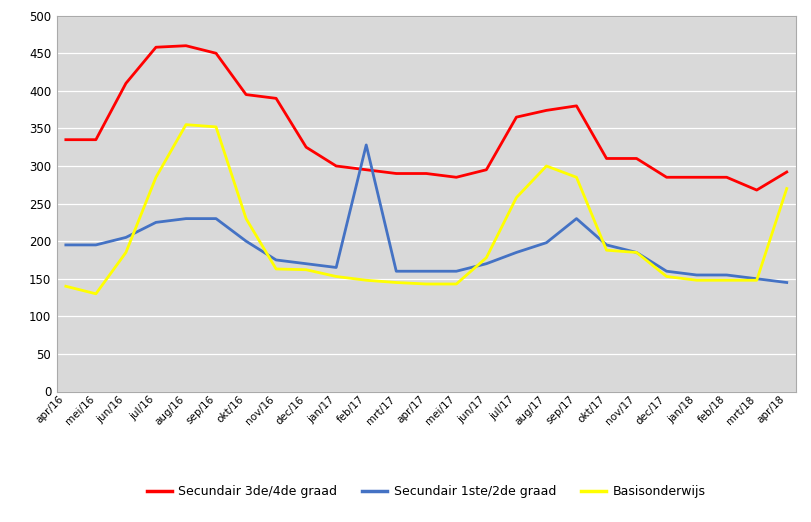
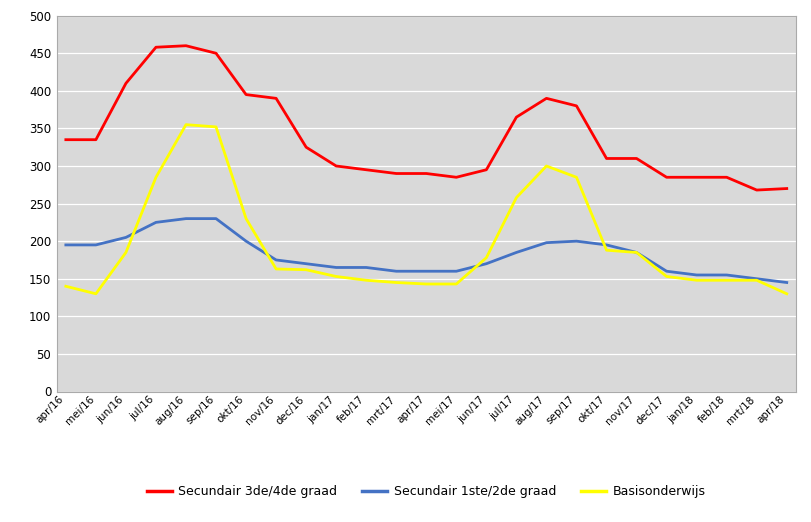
Secundair 1ste/2de graad/feb/17: 328 -> 165
Secundair 3de/4de graad/aug/17: 374 -> 390
Secundair 1ste/2de graad/sep/17: 230 -> 200
Secundair 3de/4de graad/apr/18: 292 -> 270
Basisonderwijs/apr/18: 270 -> 130
